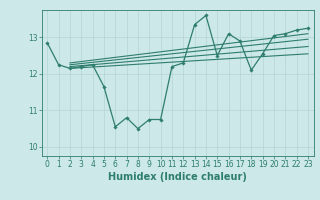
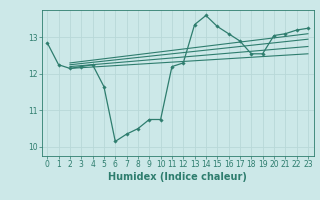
6: 10.55 -> 10.15
7: 10.80 -> 10.35
15: 12.50 -> 13.30
18: 12.10 -> 12.55
